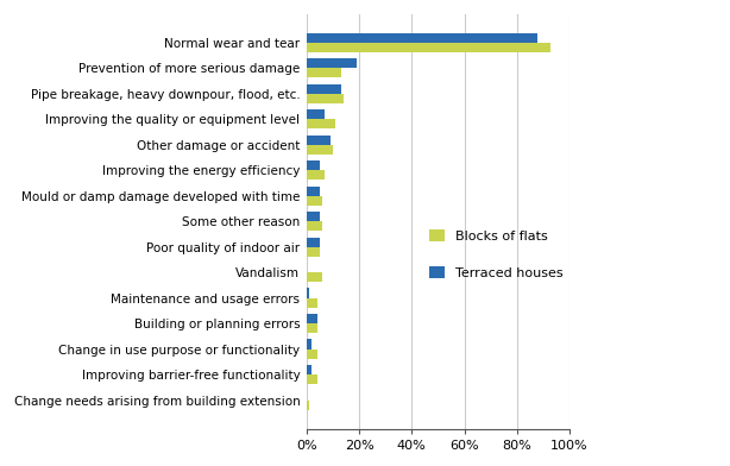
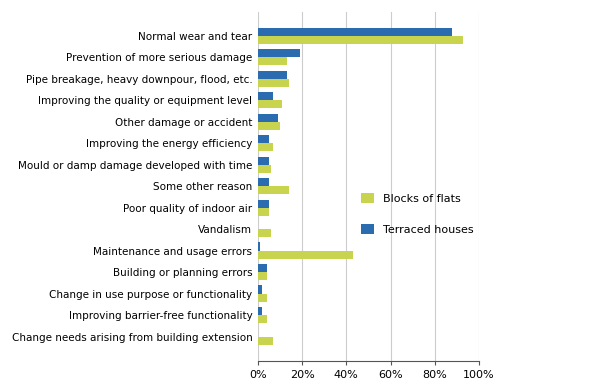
Blocks of flats/Some other reason: 6% -> 14%
Blocks of flats/Maintenance and usage errors: 4% -> 43%
Blocks of flats/Change needs arising from building extension: 1% -> 7%
